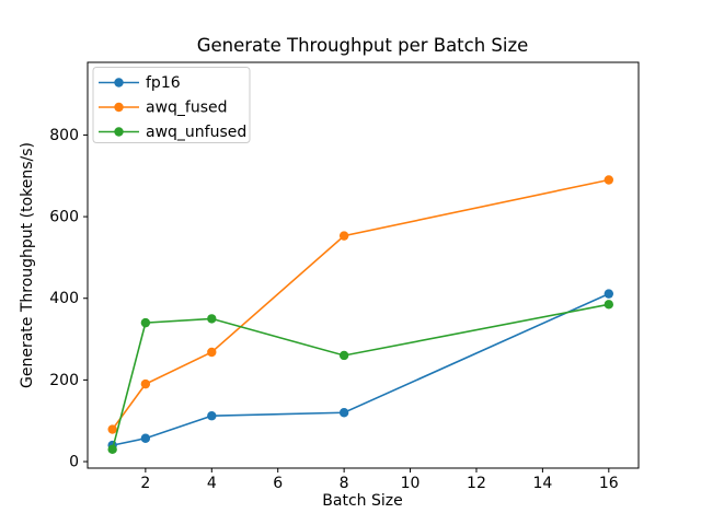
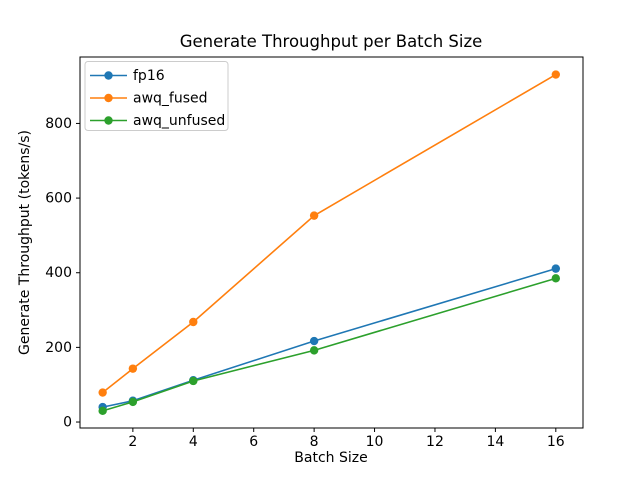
awq_fused/2: 190 -> 140
awq_unfused/2: 340 -> 50
awq_unfused/4: 350 -> 110
fp16/8: 120 -> 220
awq_unfused/8: 260 -> 190
awq_fused/16: 690 -> 930
